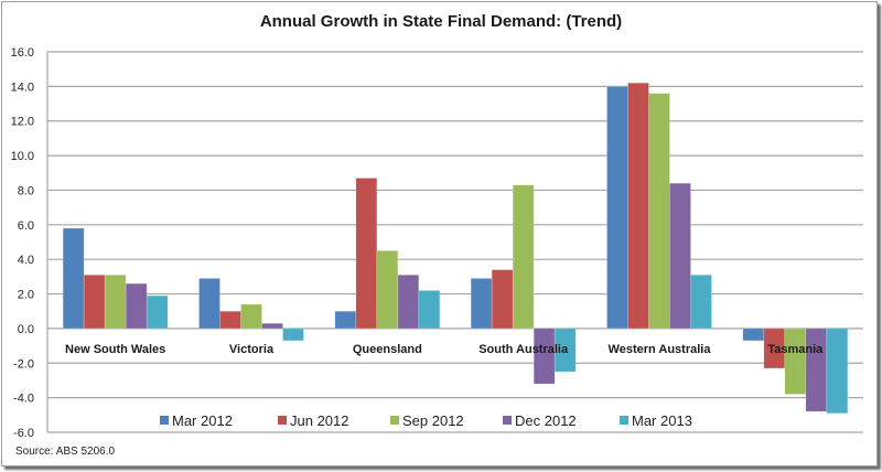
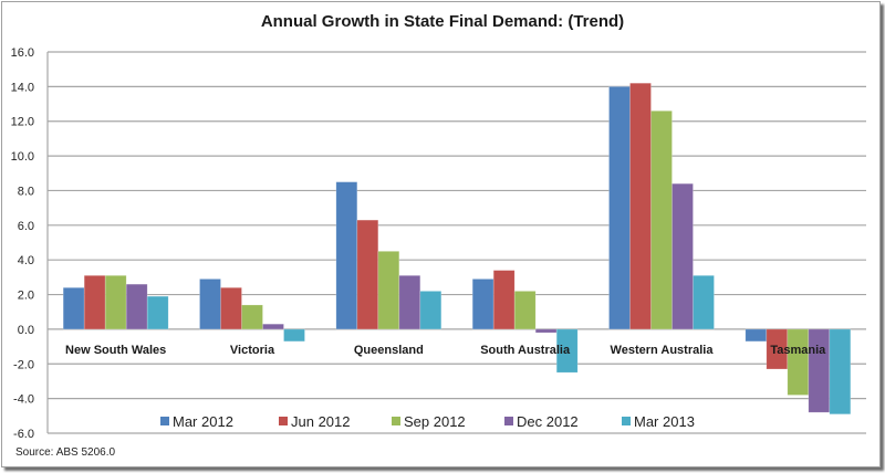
Mar 2012/New South Wales: 5.8 -> 2.4
Jun 2012/Victoria: 1.0 -> 2.4
Mar 2012/Queensland: 1.0 -> 8.5
Jun 2012/Queensland: 8.7 -> 6.3
Sep 2012/South Australia: 8.3 -> 2.2
Dec 2012/South Australia: -3.2 -> -0.2
Sep 2012/Western Australia: 13.6 -> 12.6
